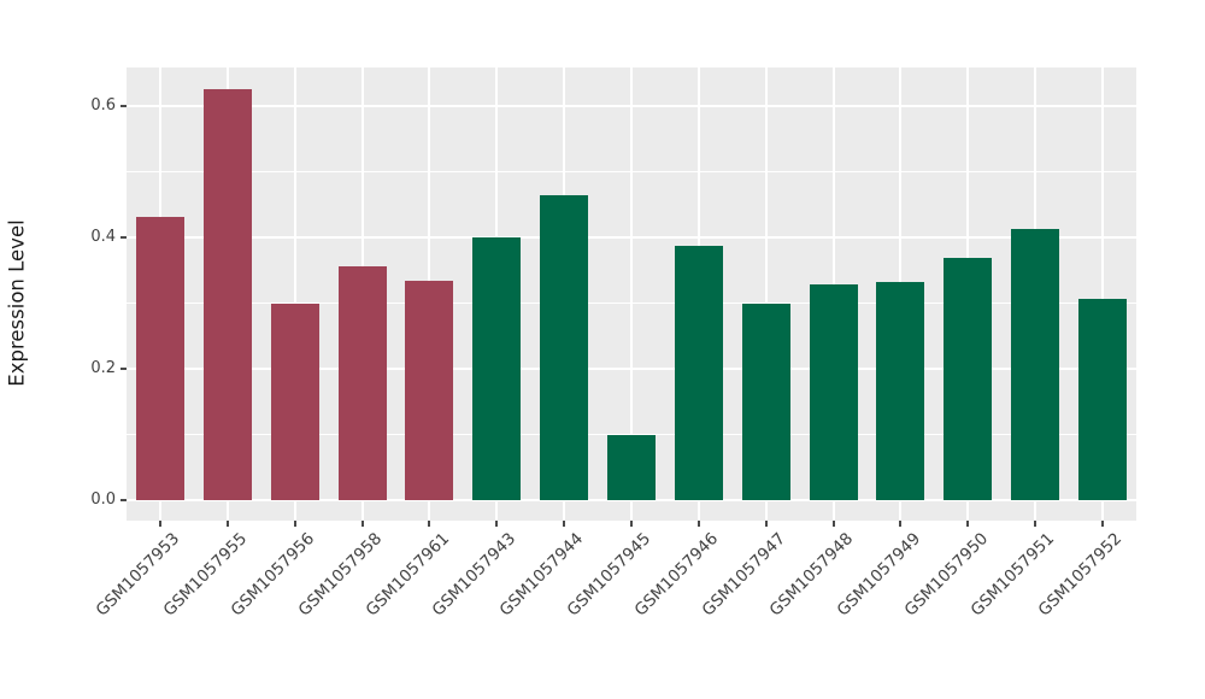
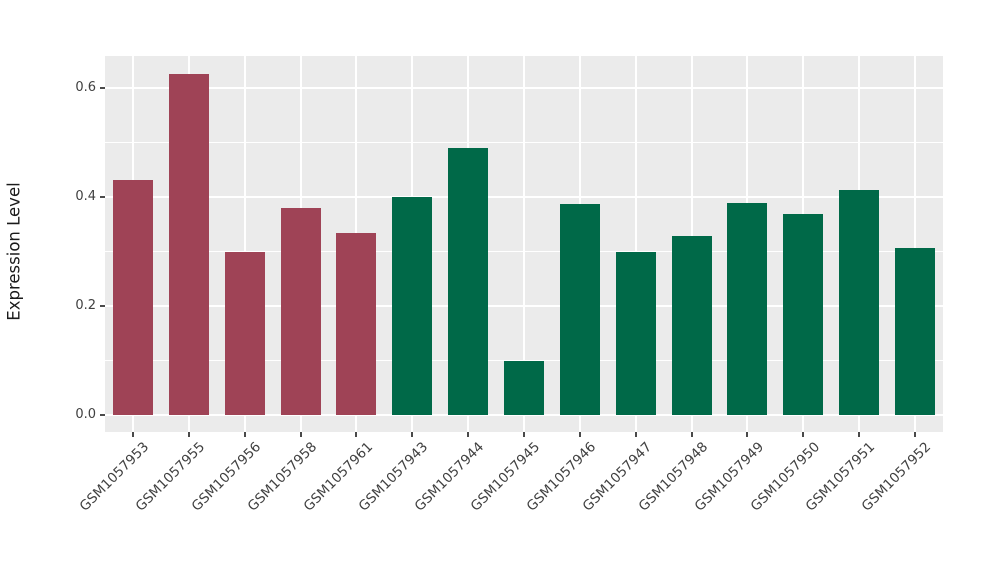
GSM1057958: 0.36 -> 0.38
GSM1057944: 0.47 -> 0.49
GSM1057949: 0.33 -> 0.39
